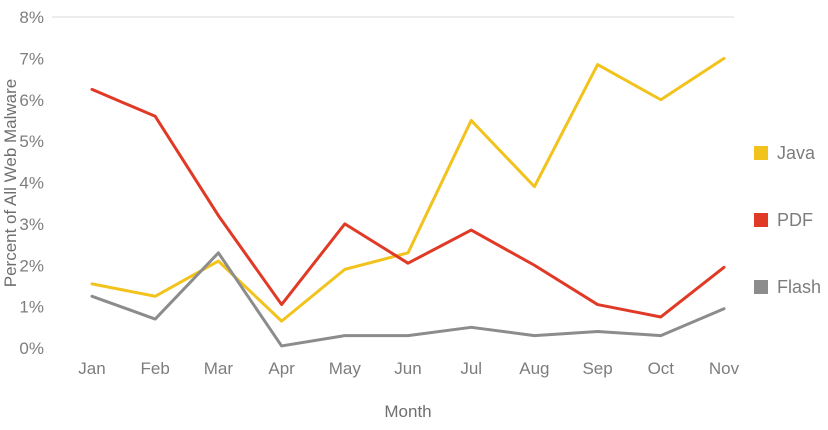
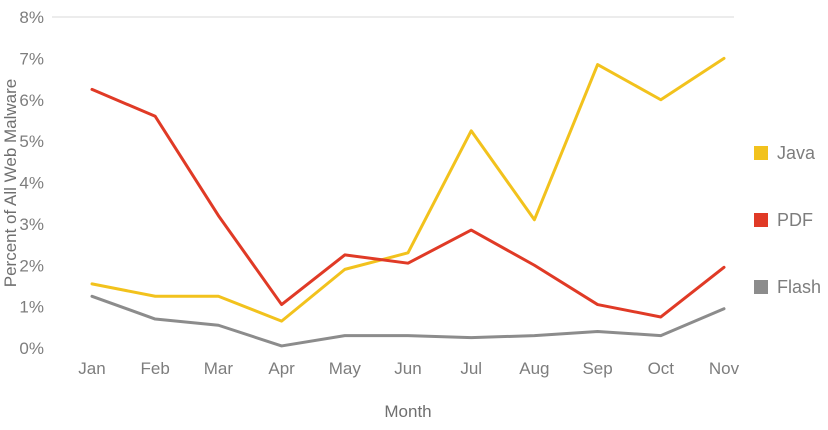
Java/Mar: 2.1% -> 1.2%
Flash/Mar: 2.3% -> 0.6%
PDF/May: 3.0% -> 2.2%
Java/Jul: 5.5% -> 5.2%
Flash/Jul: 0.5% -> 0.2%
Java/Aug: 3.9% -> 3.1%
